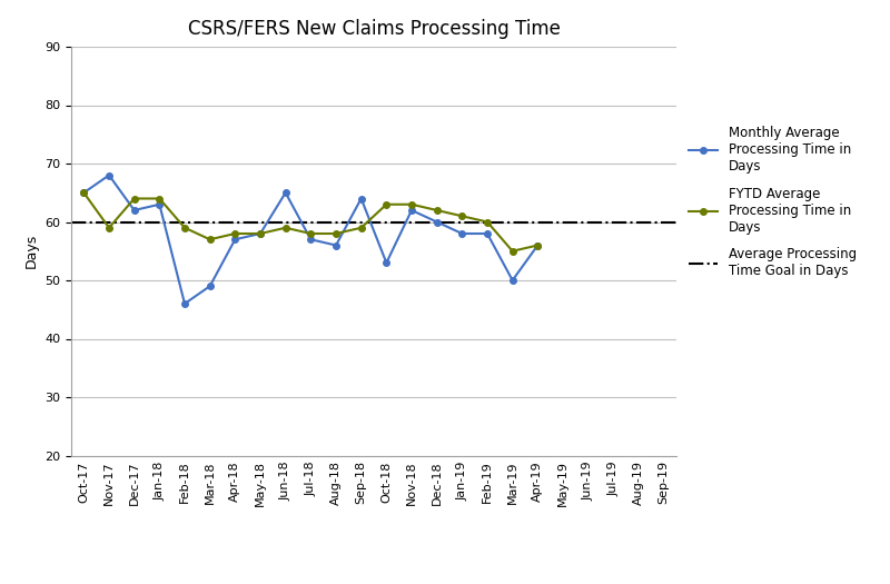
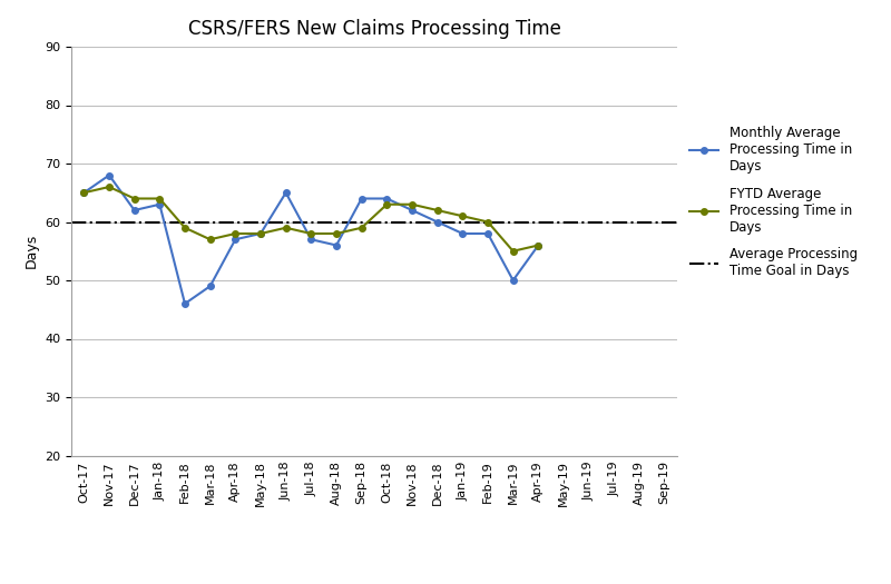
FYTD Average Processing Time in Days/Nov-17: 59 -> 66
Monthly Average Processing Time in Days/Oct-18: 53 -> 64
